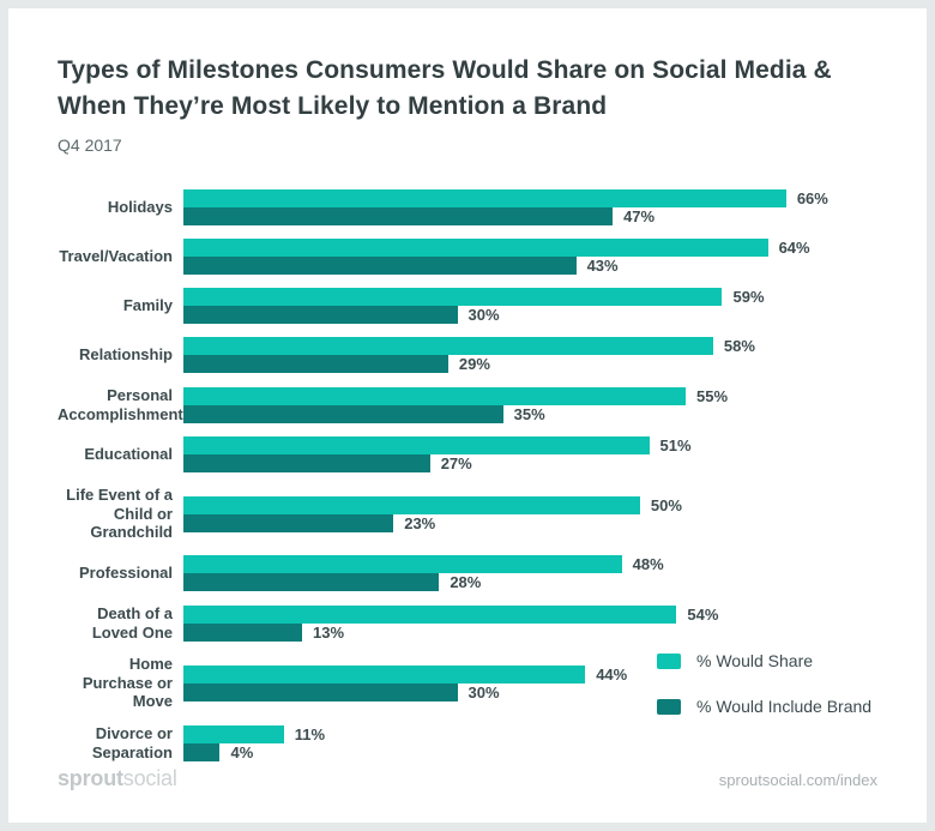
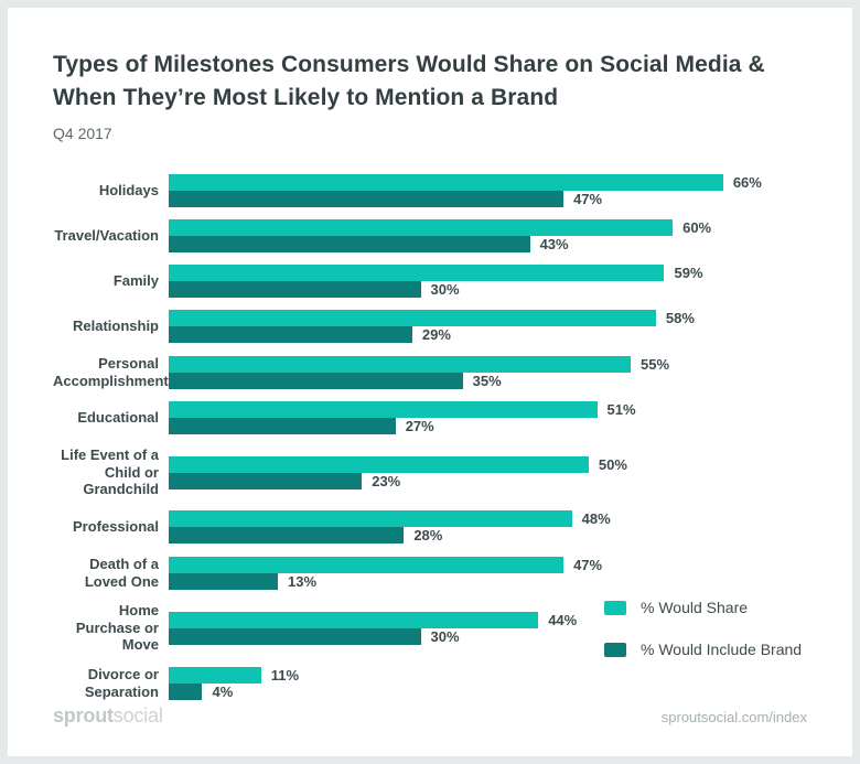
% Would Share/Travel/Vacation: 64% -> 60%
% Would Share/Death of a Loved One: 54% -> 47%
